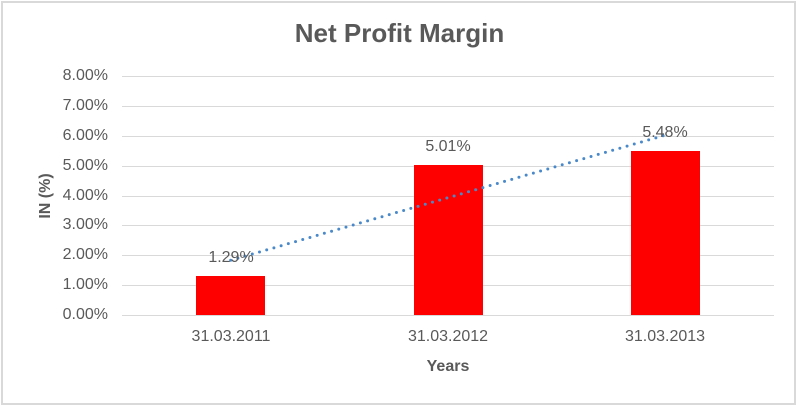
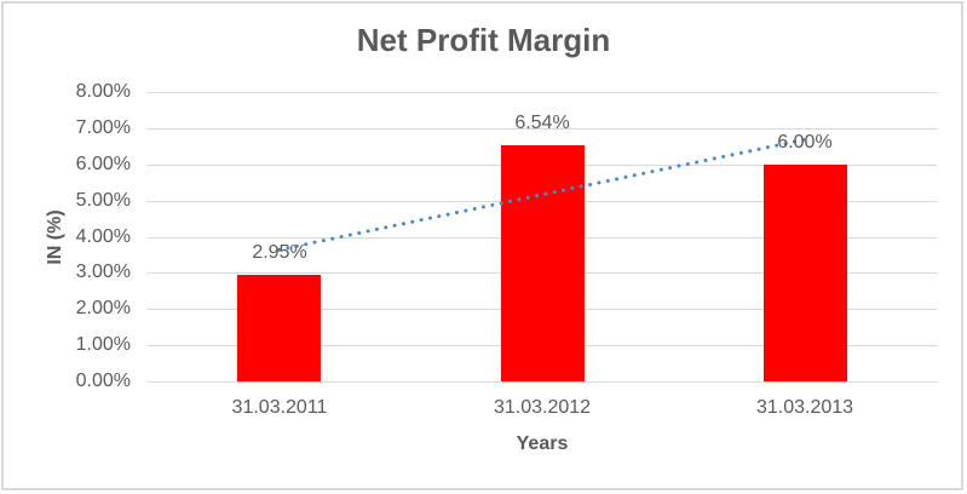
31.03.2011: 1.29% -> 2.95%
31.03.2012: 5.01% -> 6.54%
31.03.2013: 5.48% -> 6.00%
